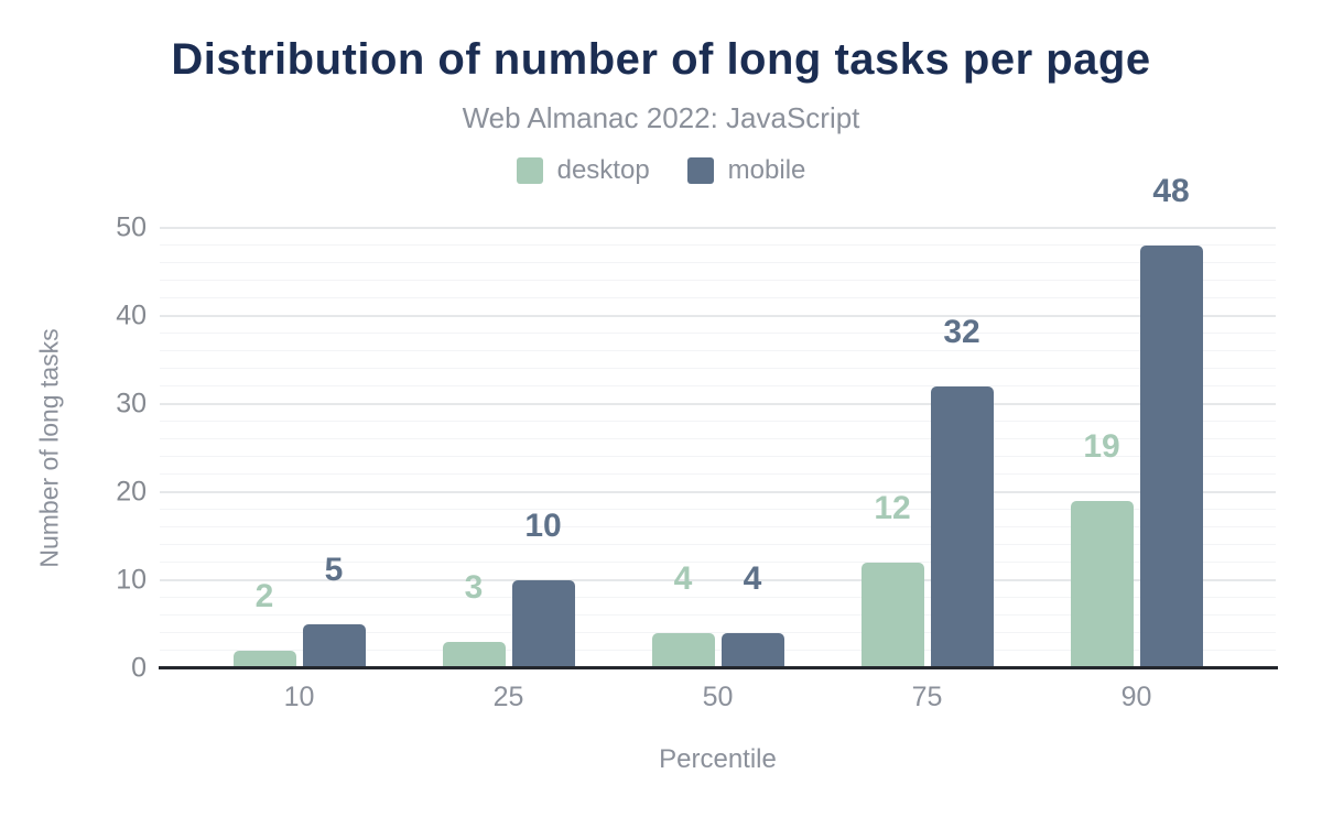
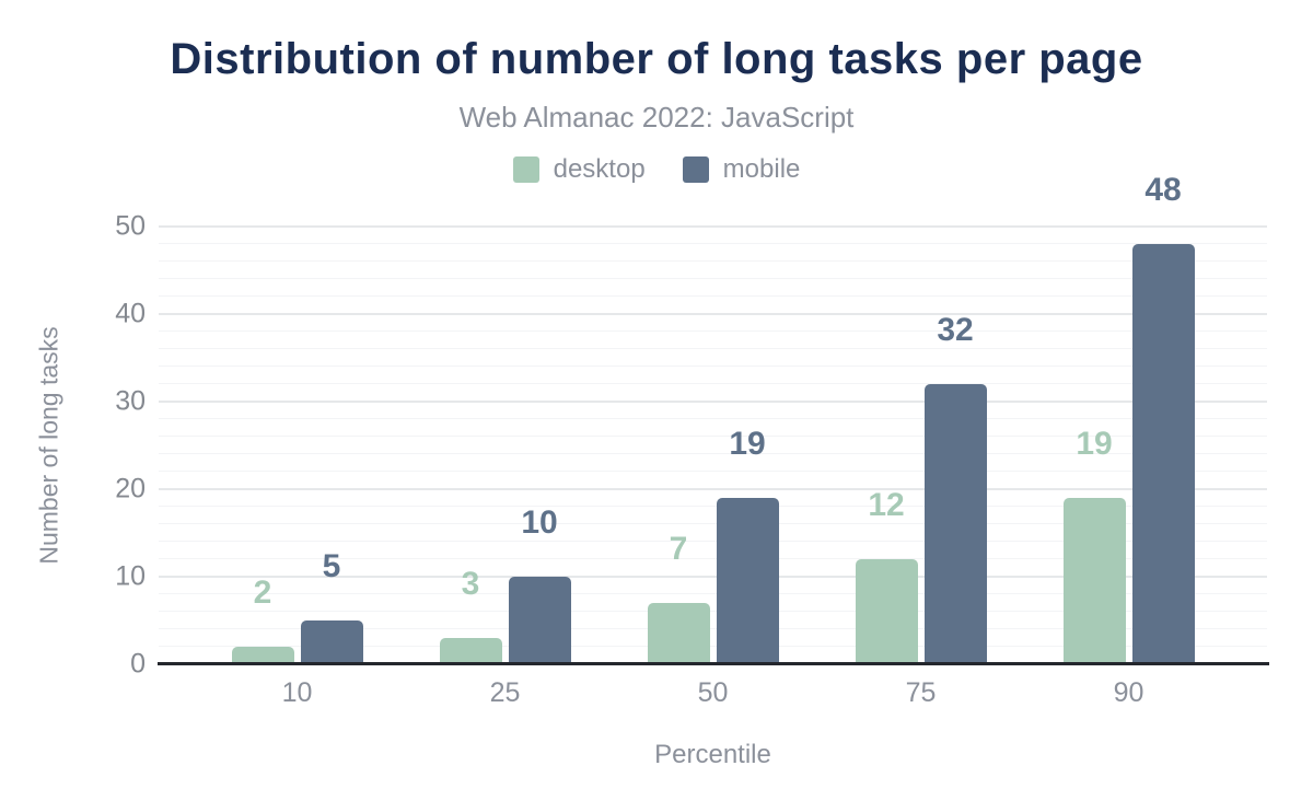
desktop/50: 4 -> 7
mobile/50: 4 -> 19
